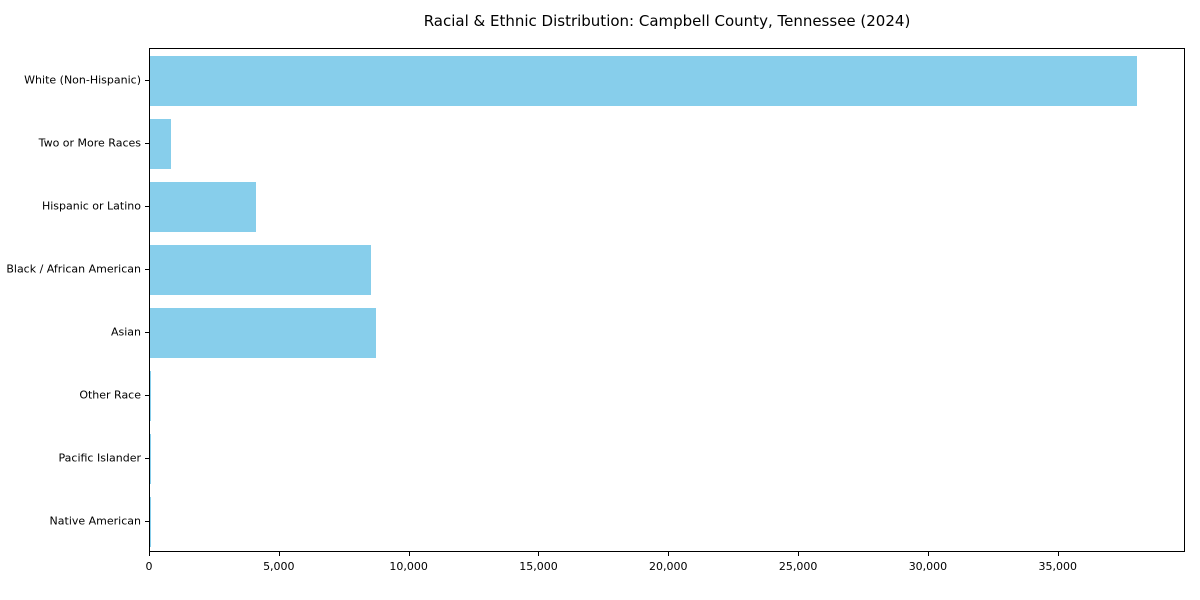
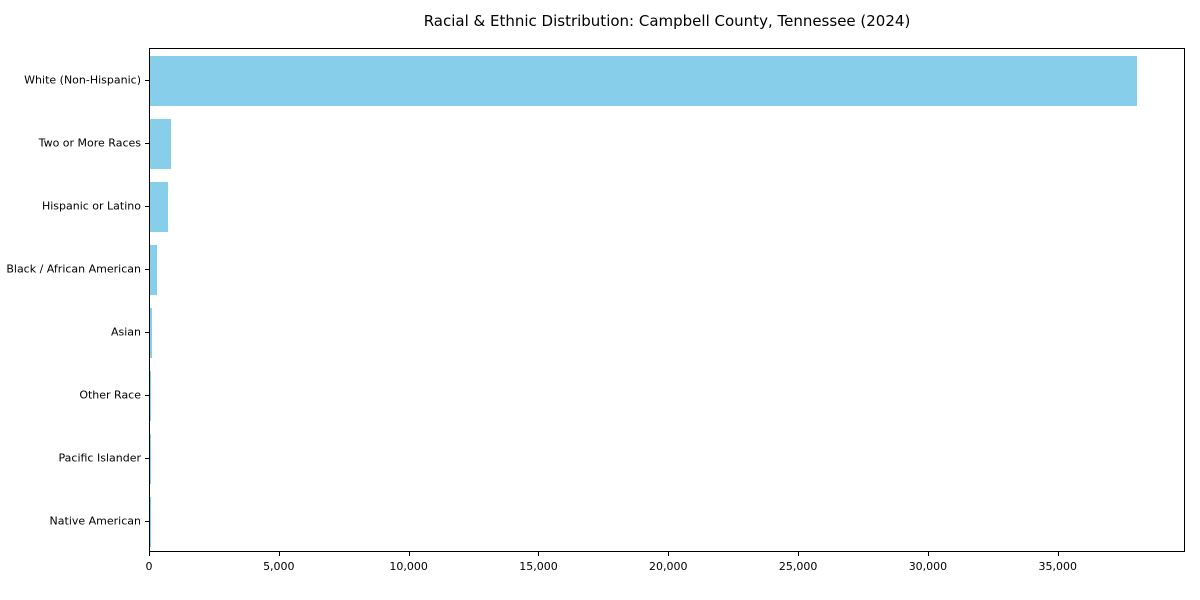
Hispanic or Latino: 4100 -> 700
Black / African American: 8500 -> 300
Asian: 8700 -> 100
